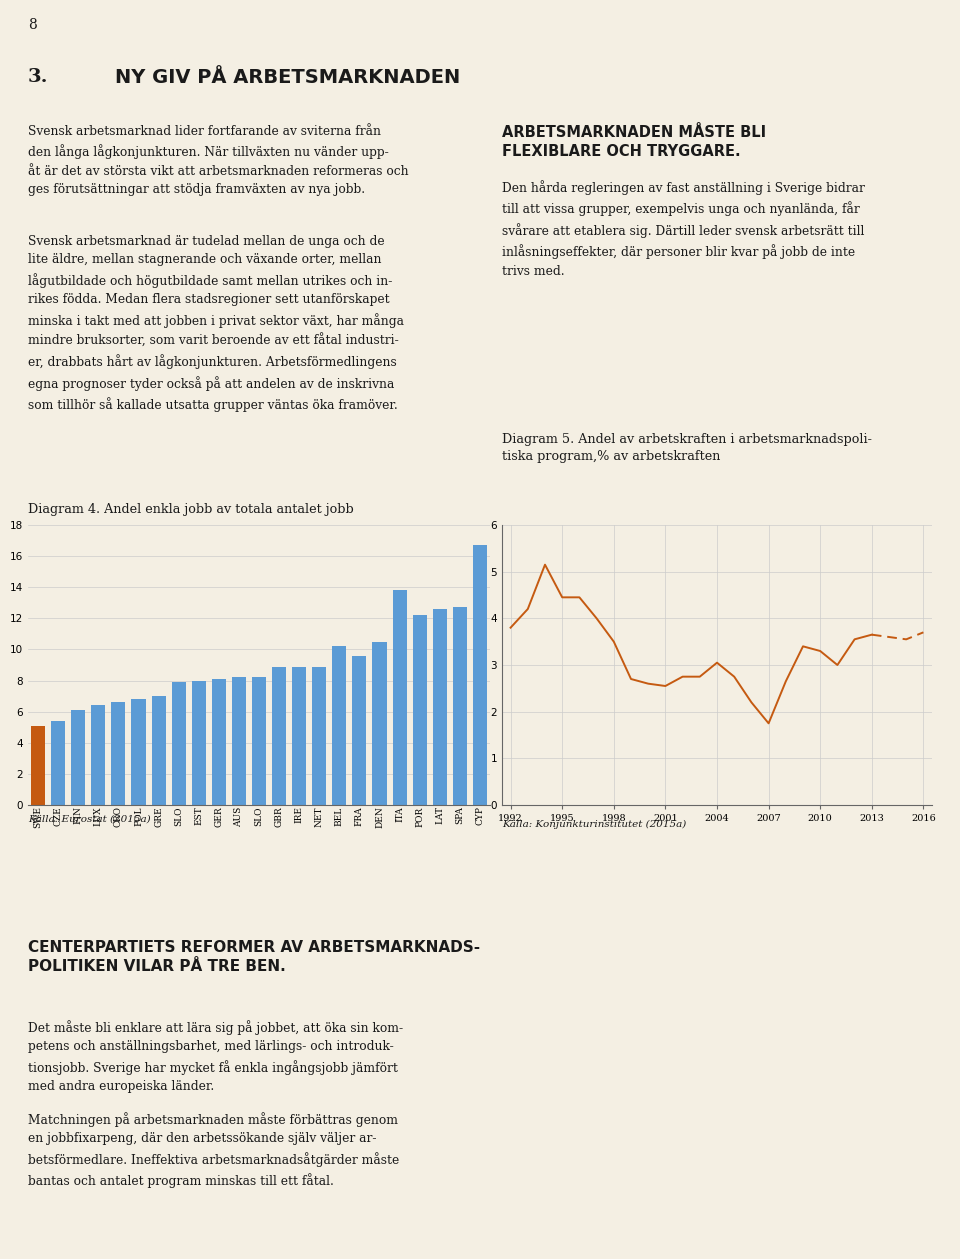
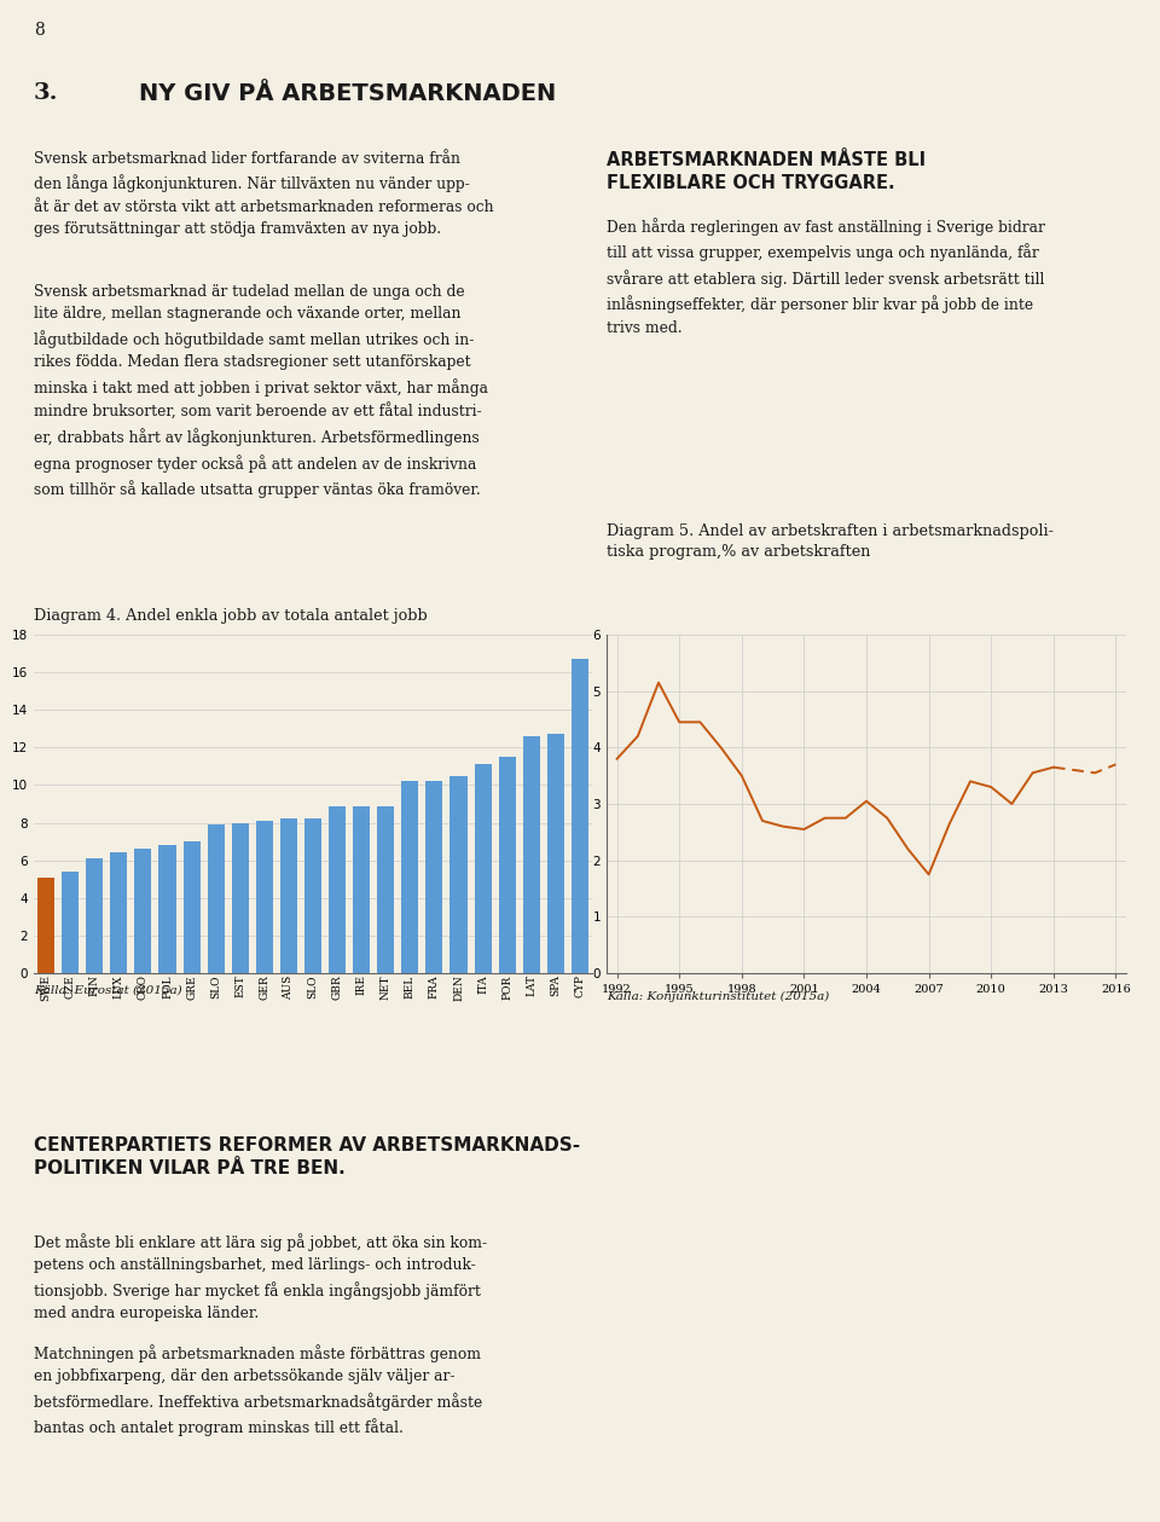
FRA: 9.6 -> 10.2
ITA: 13.8 -> 11.1
POR: 12.2 -> 11.5
